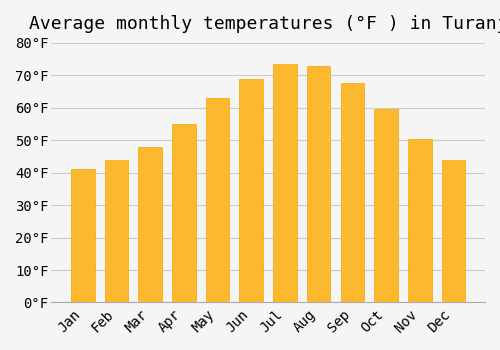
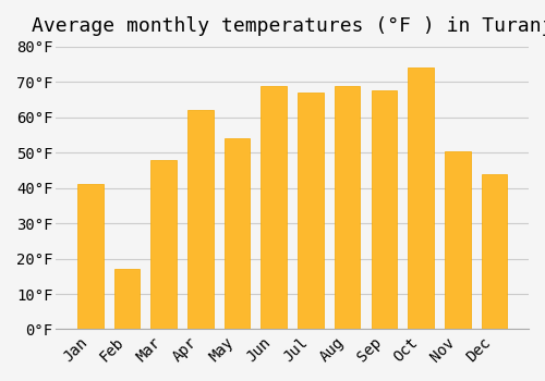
Feb: 44.0°F -> 17.0°F
Apr: 55.0°F -> 62.0°F
May: 63.0°F -> 54.0°F
Jul: 73.5°F -> 67.0°F
Aug: 73.0°F -> 69.0°F
Oct: 59.5°F -> 74.0°F
